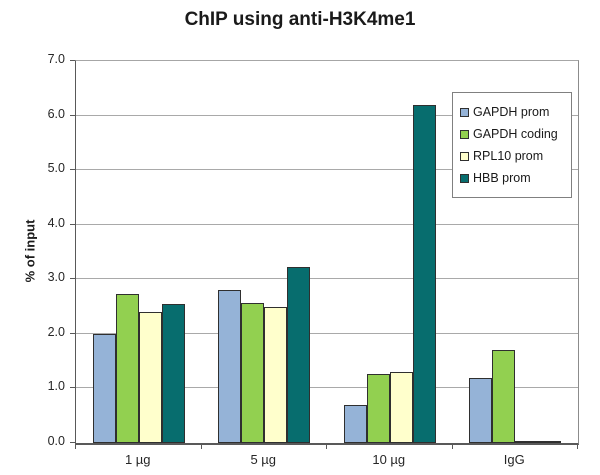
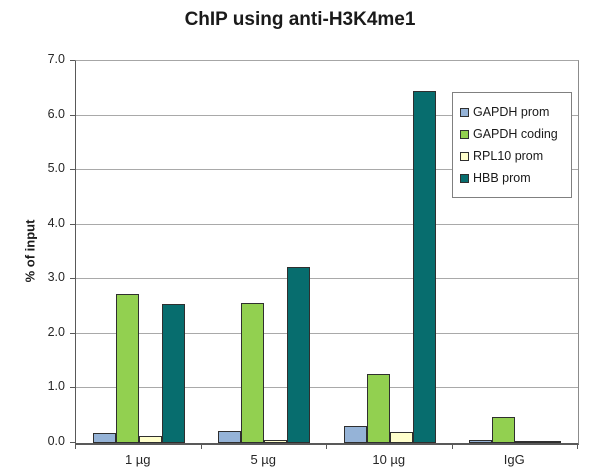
GAPDH prom/1 µg: 2.0 -> 0.2
RPL10 prom/1 µg: 2.4 -> 0.1
GAPDH prom/5 µg: 2.8 -> 0.2
RPL10 prom/5 µg: 2.5 -> 0.1
GAPDH prom/10 µg: 0.7 -> 0.3
RPL10 prom/10 µg: 1.3 -> 0.2
HBB prom/10 µg: 6.2 -> 6.5
GAPDH prom/IgG: 1.2 -> 0.1
GAPDH coding/IgG: 1.7 -> 0.5
